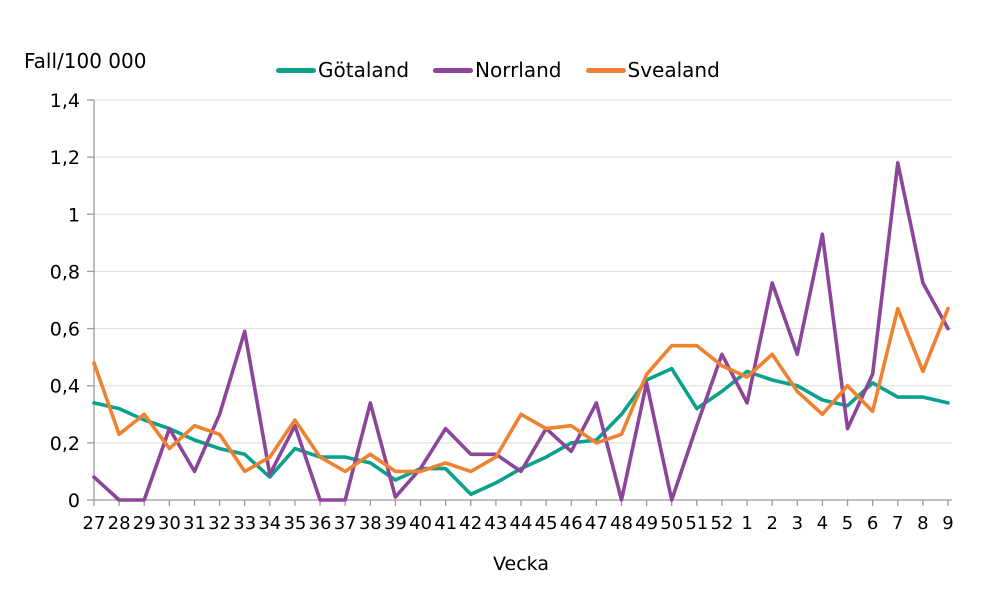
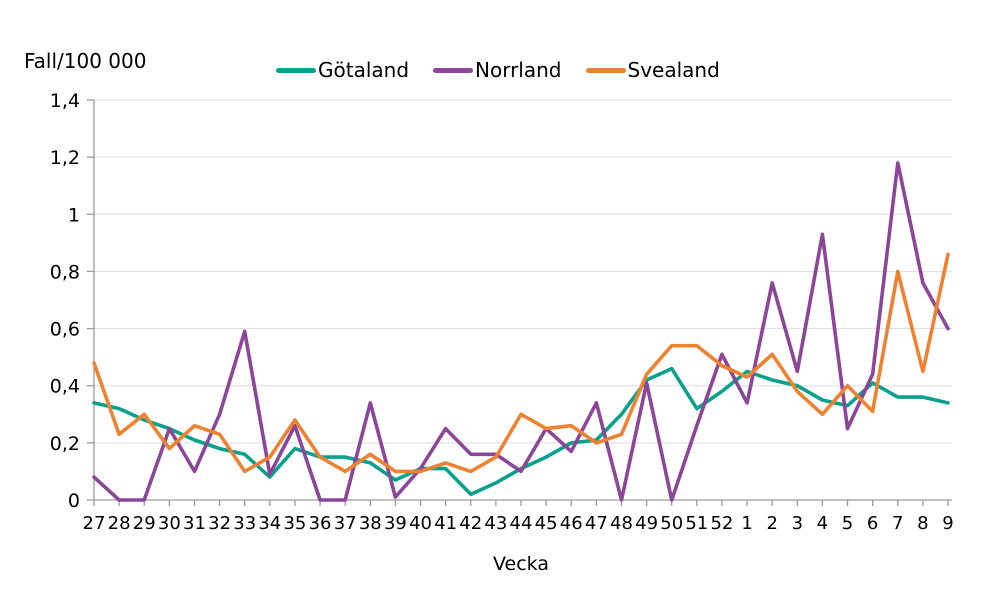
Norrland/3: 0,51 -> 0,45
Svealand/7: 0,67 -> 0,80
Svealand/9: 0,67 -> 0,86
